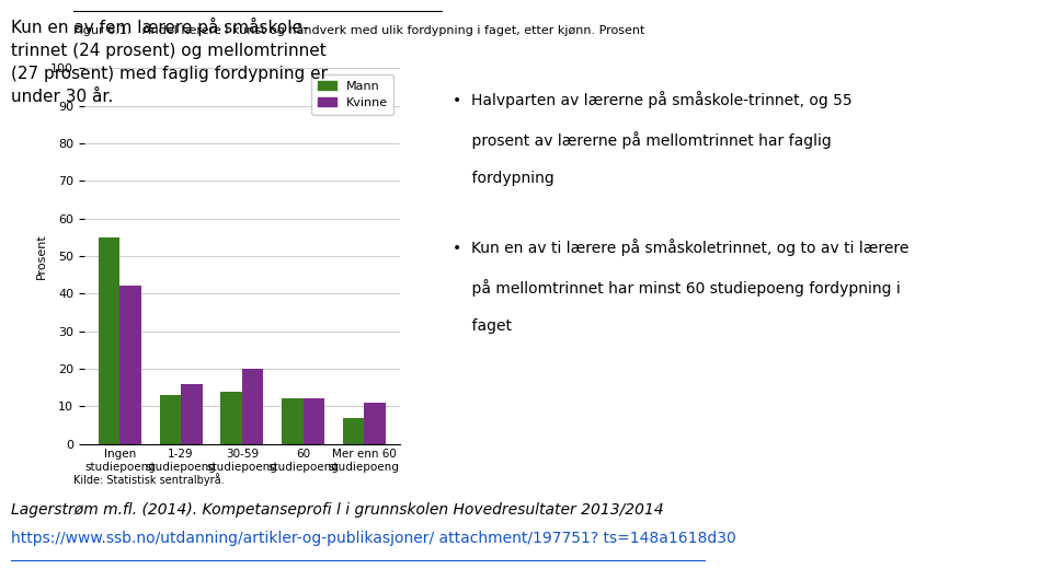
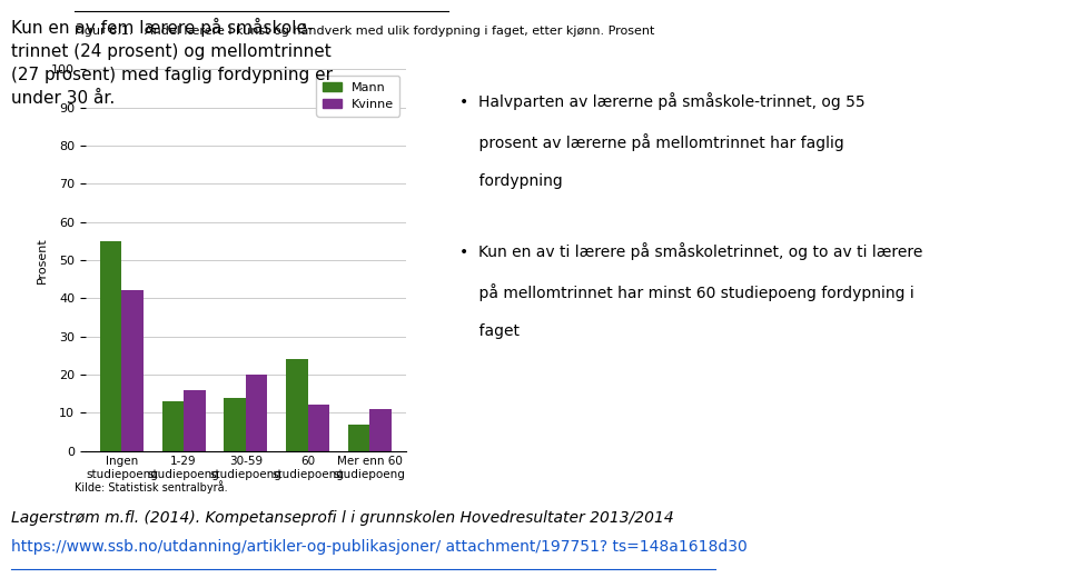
Mann/60 studiepoeng: 12 -> 24
